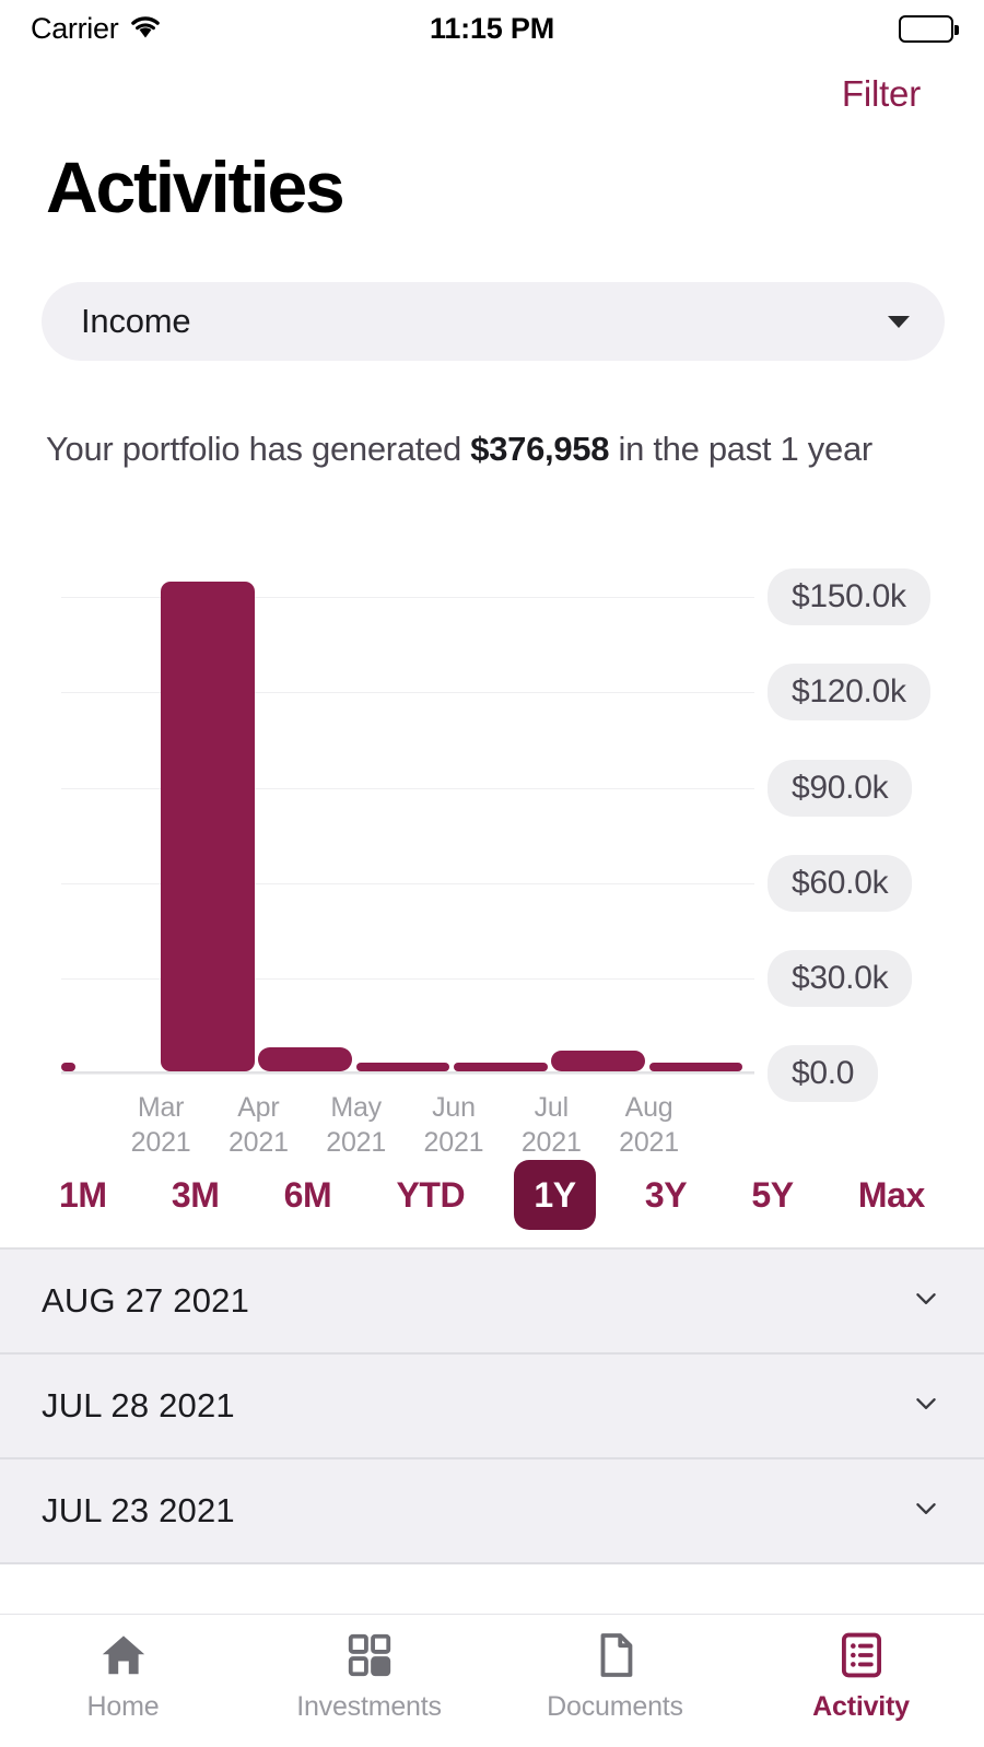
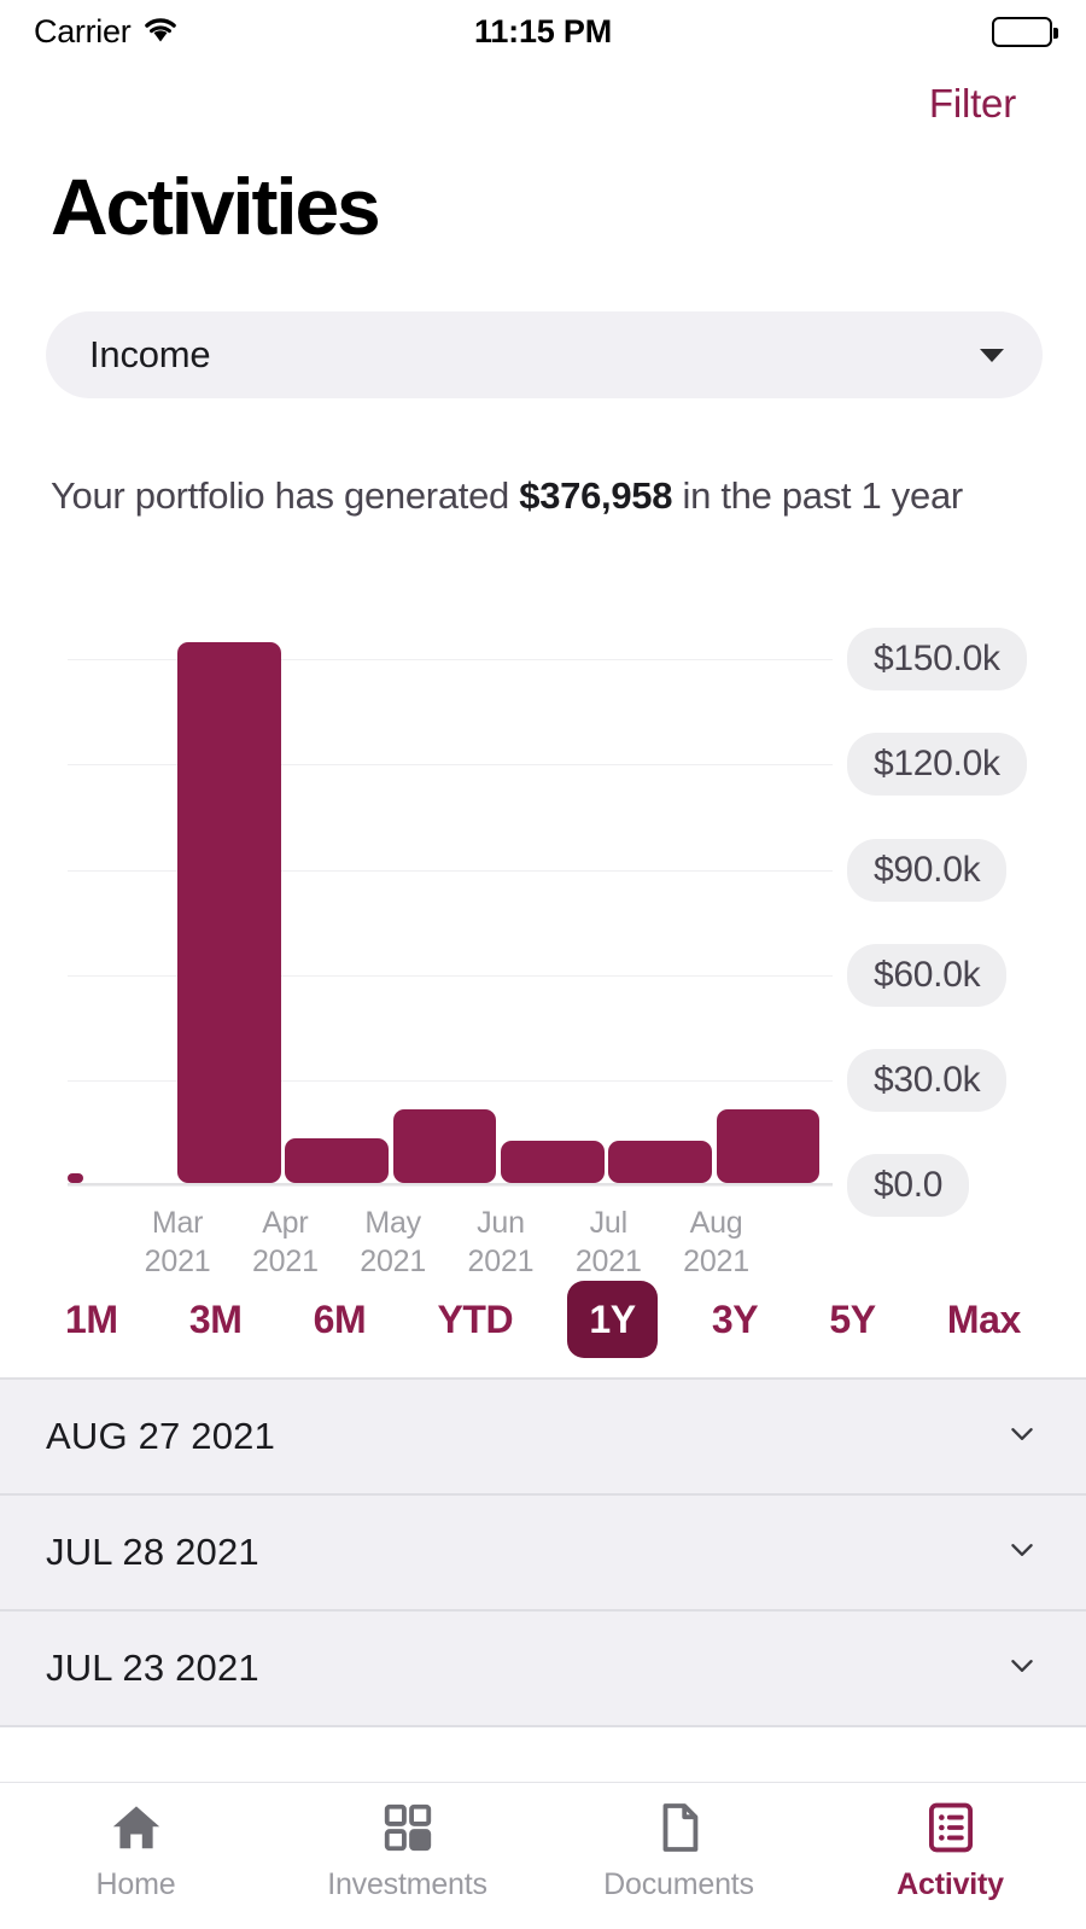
Apr 2021: $8k -> $13k
May 2021: $2k -> $21k
Jun 2021: $2k -> $12k
Jul 2021: $7k -> $12k
Aug 2021: $2k -> $21k
